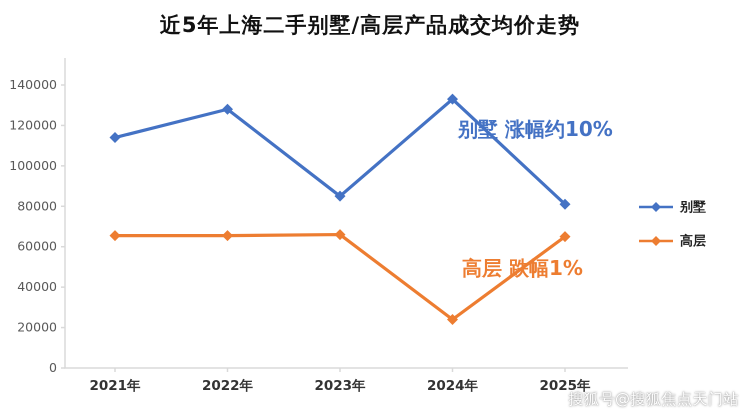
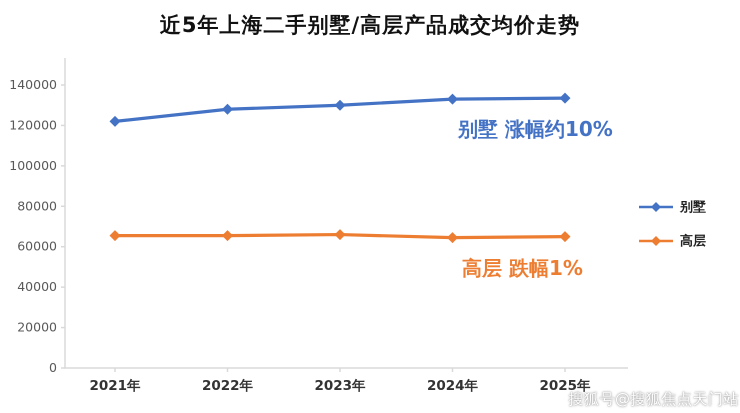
别墅/2021年: 114000 -> 122000
别墅/2023年: 85000 -> 130000
高层/2024年: 24000 -> 64000
别墅/2025年: 81000 -> 134000
